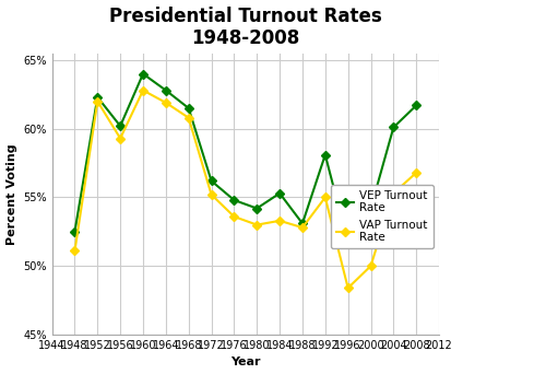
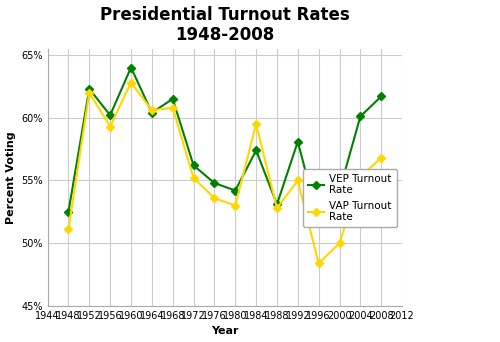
VEP Turnout Rate/1964: 62.8% -> 60.4%
VAP Turnout Rate/1964: 61.9% -> 60.6%
VEP Turnout Rate/1984: 55.3% -> 57.4%
VAP Turnout Rate/1984: 53.3% -> 59.5%
